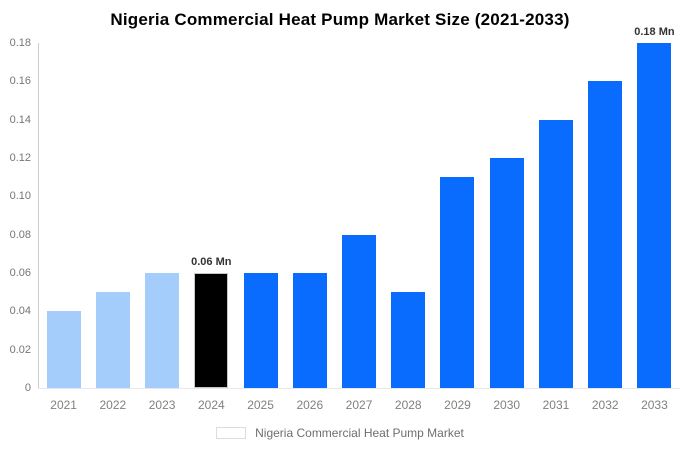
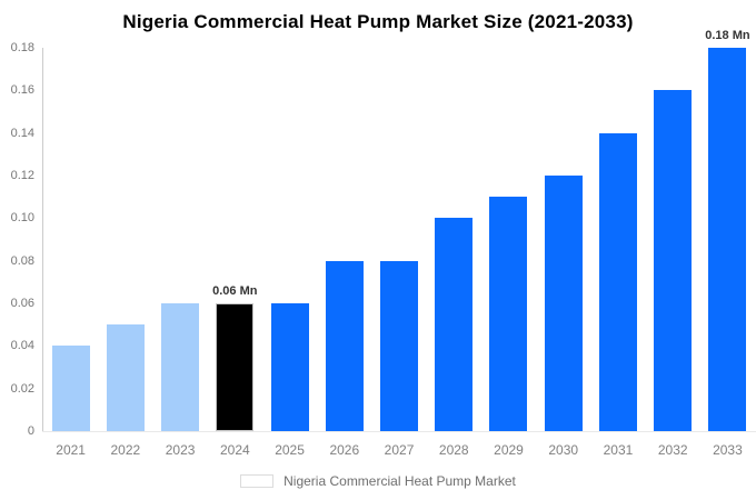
2026: 0.06 -> 0.08
2028: 0.05 -> 0.10
